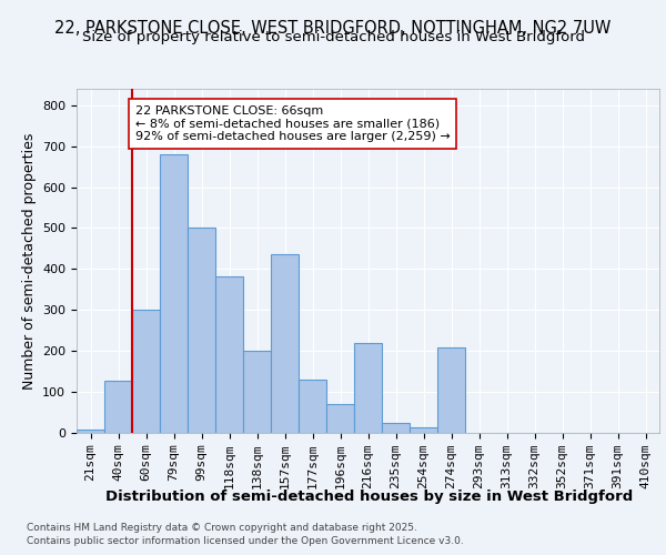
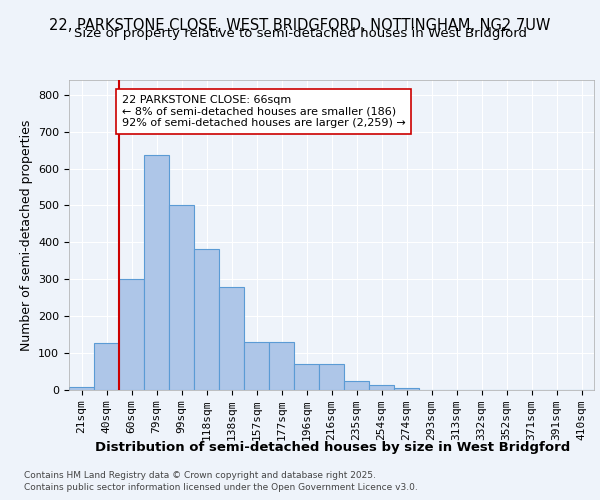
79sqm: 680 -> 637
138sqm: 200 -> 280
157sqm: 435 -> 130
216sqm: 220 -> 71
274sqm: 210 -> 5
